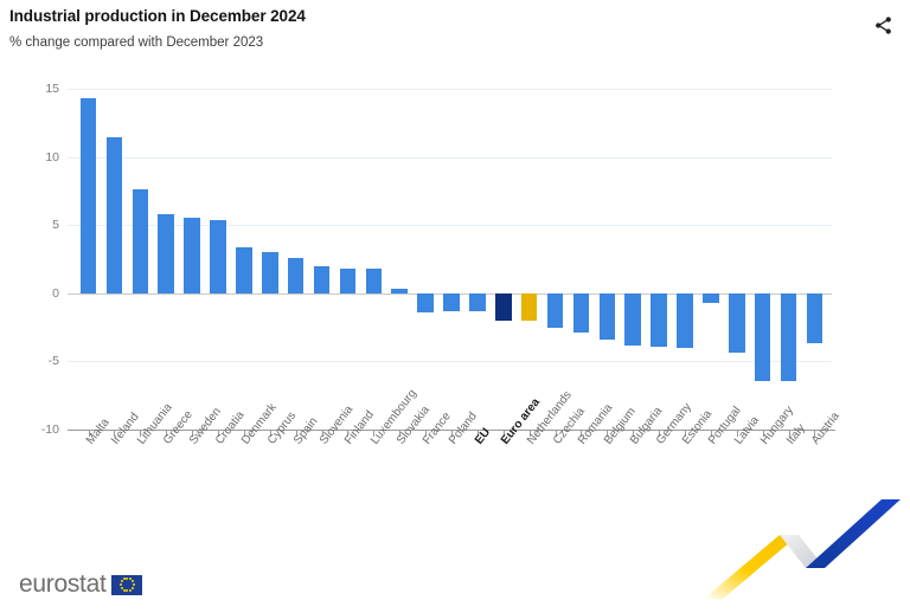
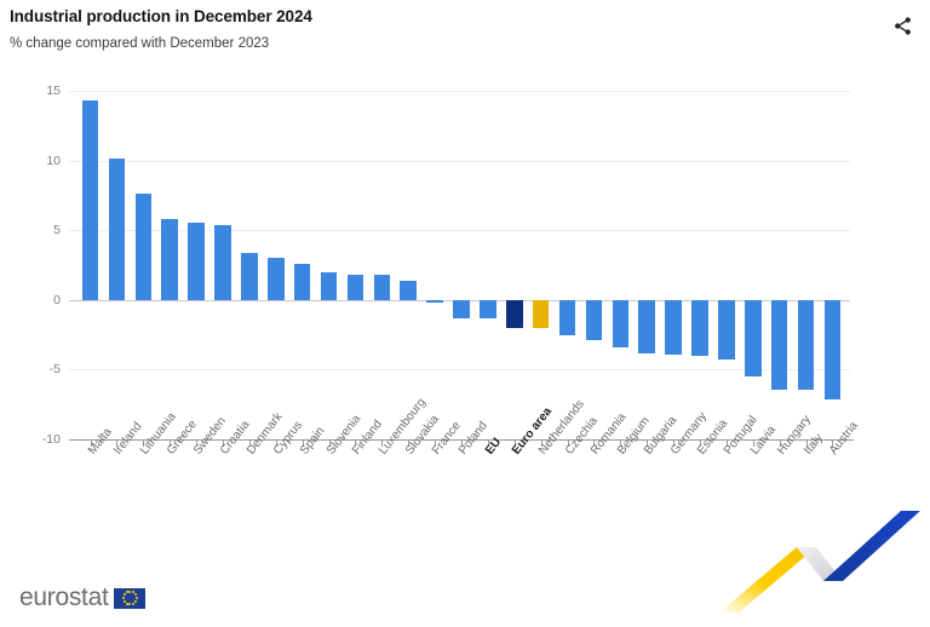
Ireland: 11.4 -> 10.1
Slovakia: 0.3 -> 1.4
France: -1.4 -> -0.2
Portugal: -0.7 -> -4.3
Latvia: -4.4 -> -5.5
Austria: -3.7 -> -7.1
